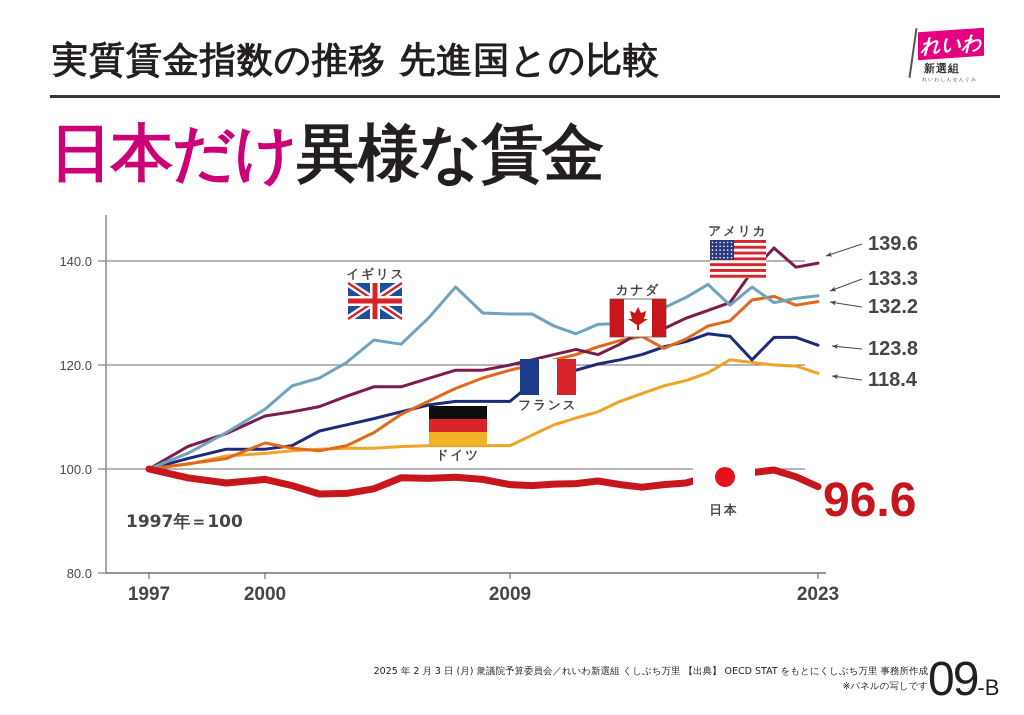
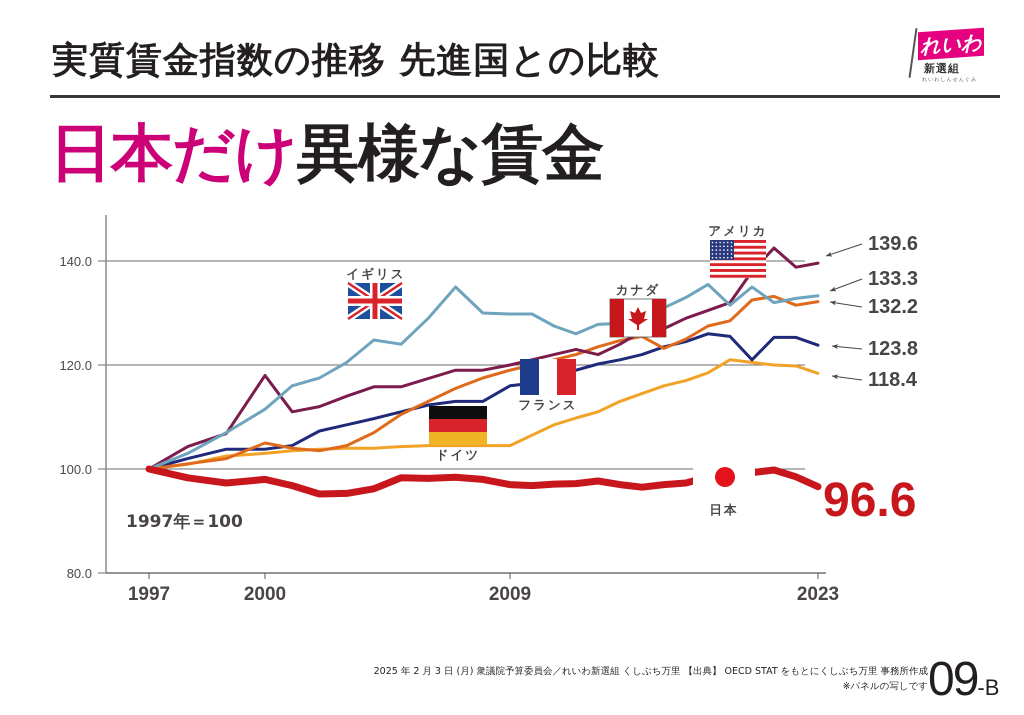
アメリカ/2000: 110 -> 118
フランス/2009: 113 -> 116
